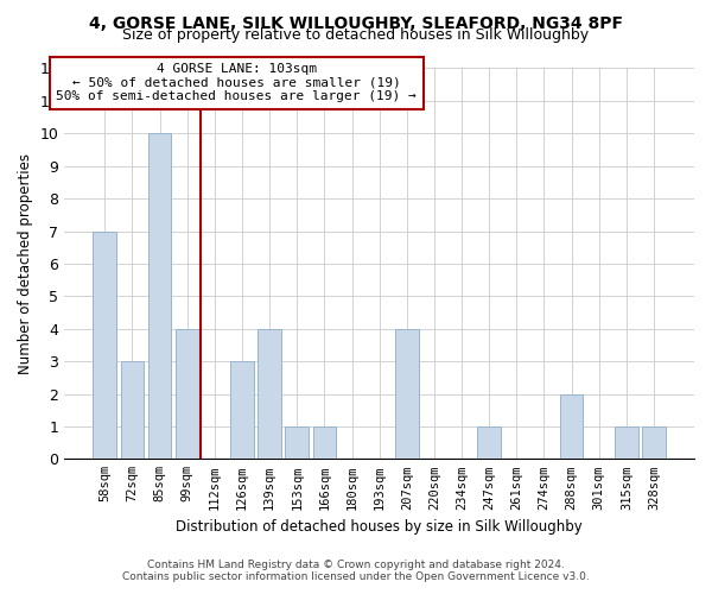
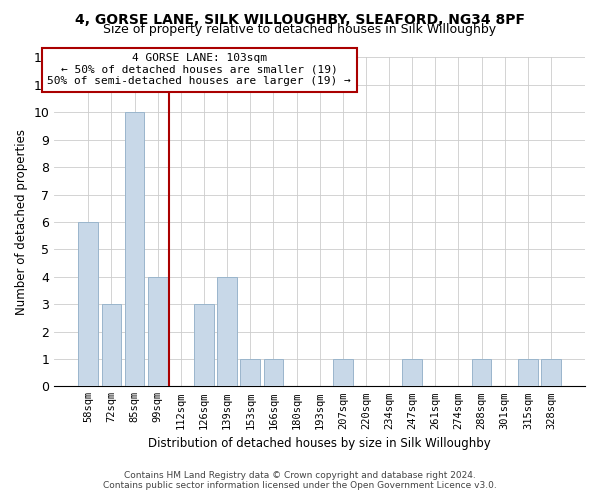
58sqm: 7 -> 6
207sqm: 4 -> 1
288sqm: 2 -> 1
